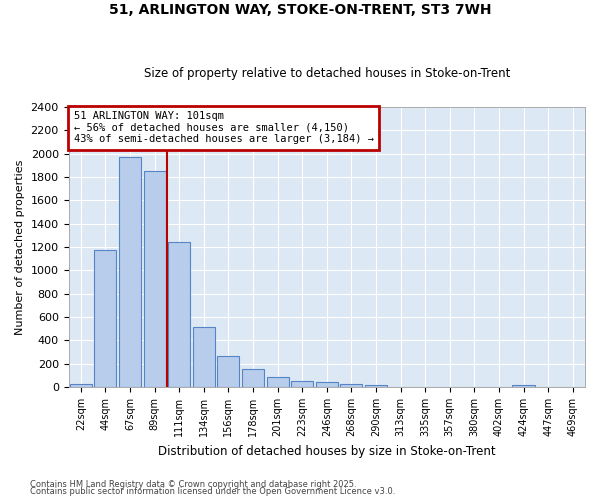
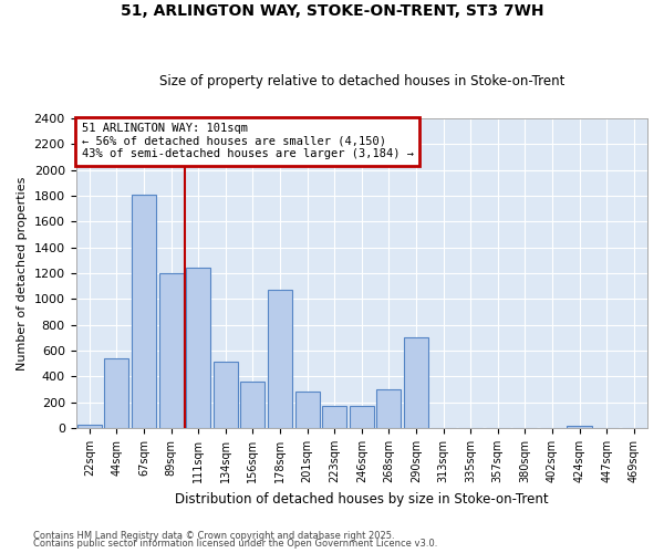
44sqm: 1180 -> 540
67sqm: 1980 -> 1810
89sqm: 1860 -> 1200
156sqm: 270 -> 360
178sqm: 160 -> 1070
201sqm: 90 -> 280
223sqm: 50 -> 170
246sqm: 40 -> 170
268sqm: 20 -> 300
290sqm: 20 -> 700
